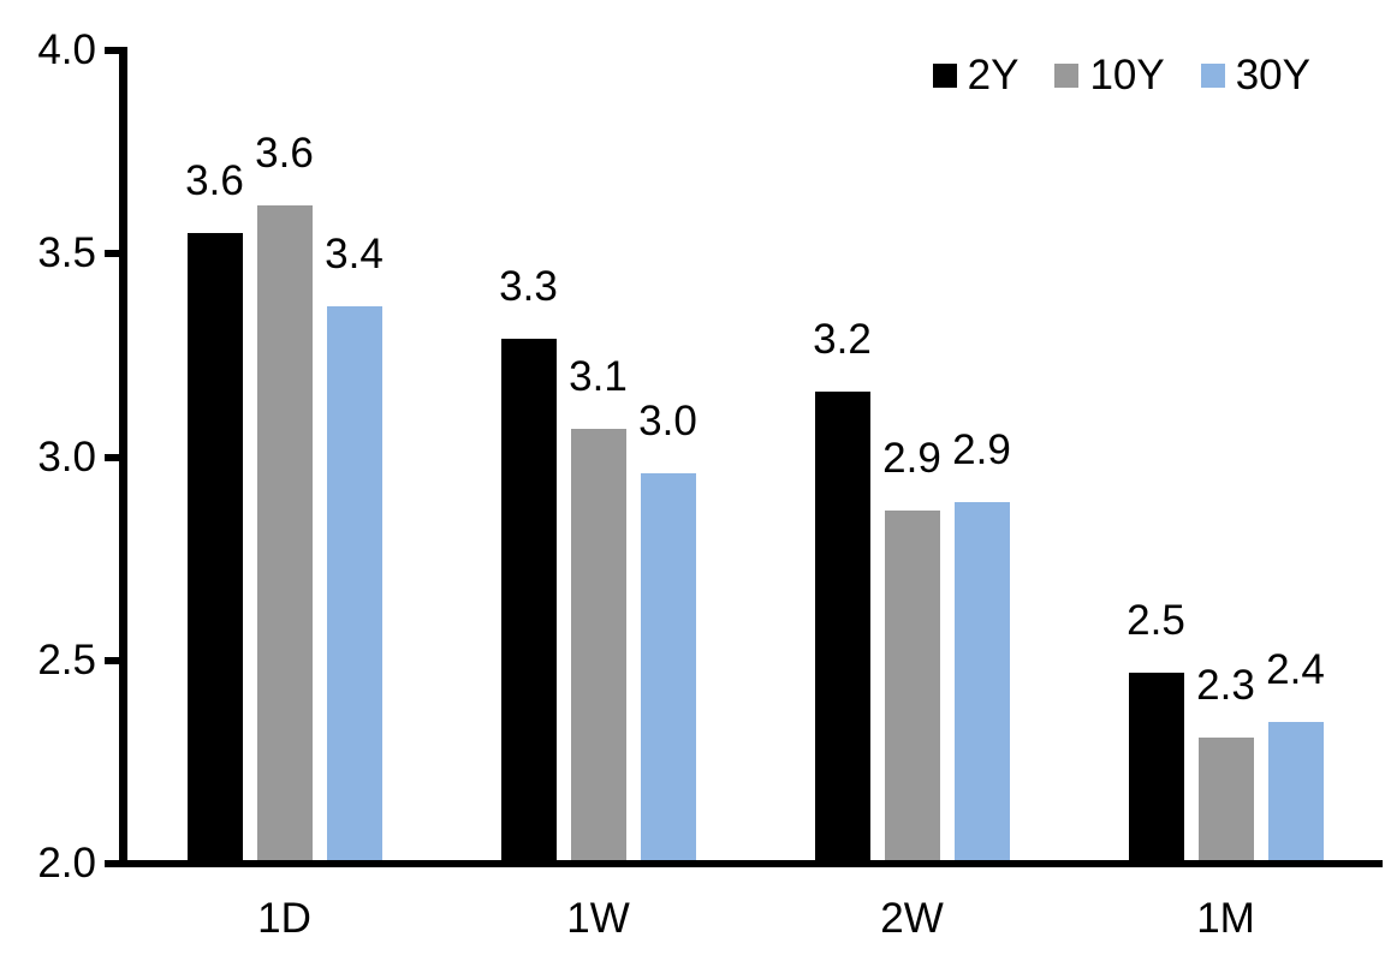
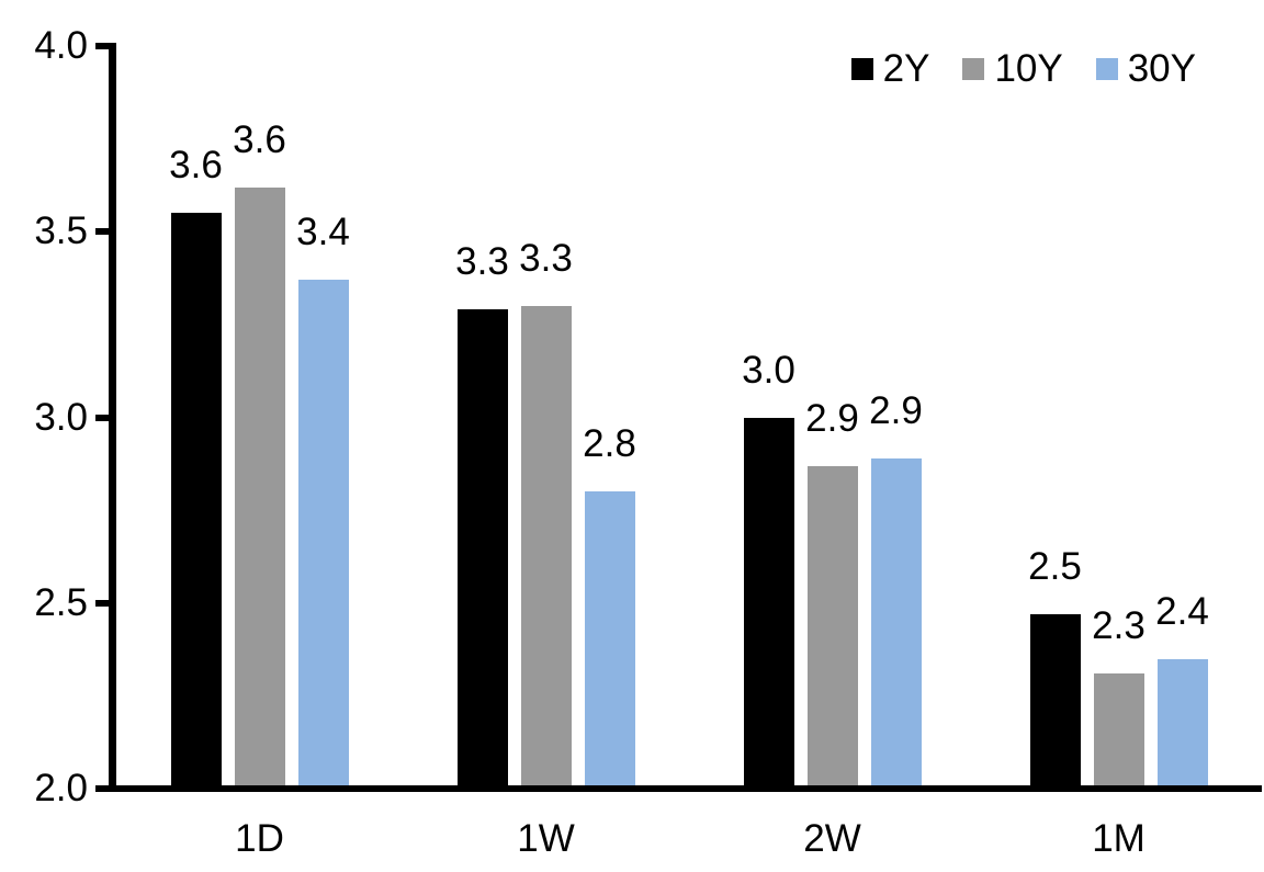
10Y/1W: 3.1 -> 3.3
30Y/1W: 3.0 -> 2.8
2Y/2W: 3.2 -> 3.0
